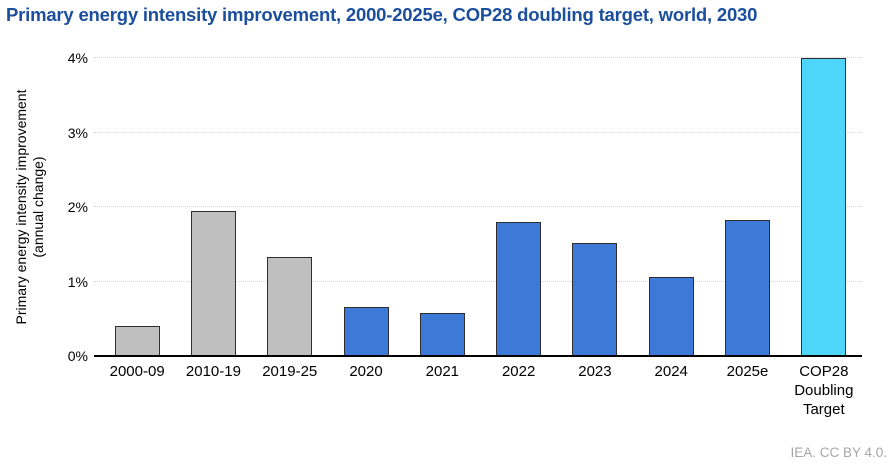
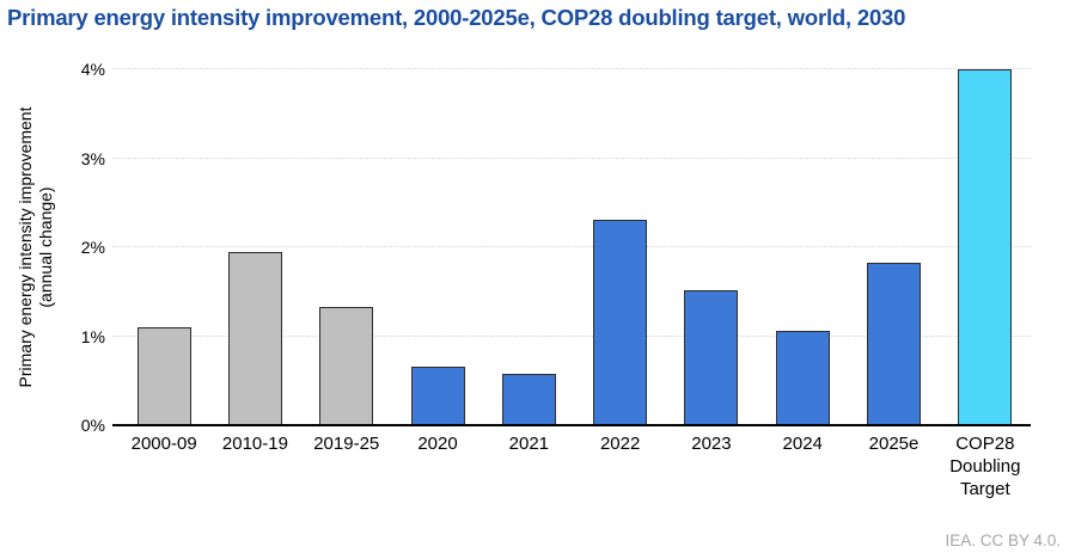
2000-09: 0.4% -> 1.1%
2022: 1.8% -> 2.3%
